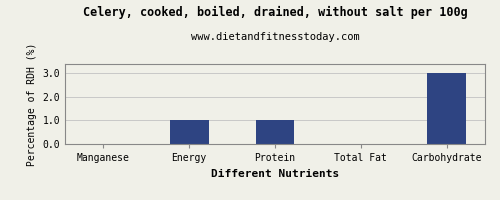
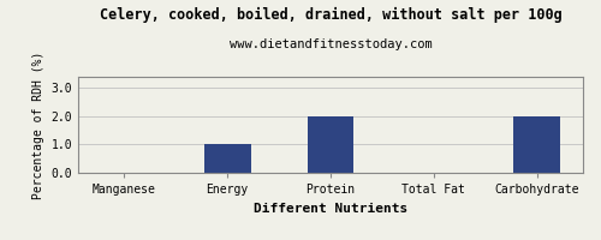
Protein: 1 -> 2
Carbohydrate: 3 -> 2
